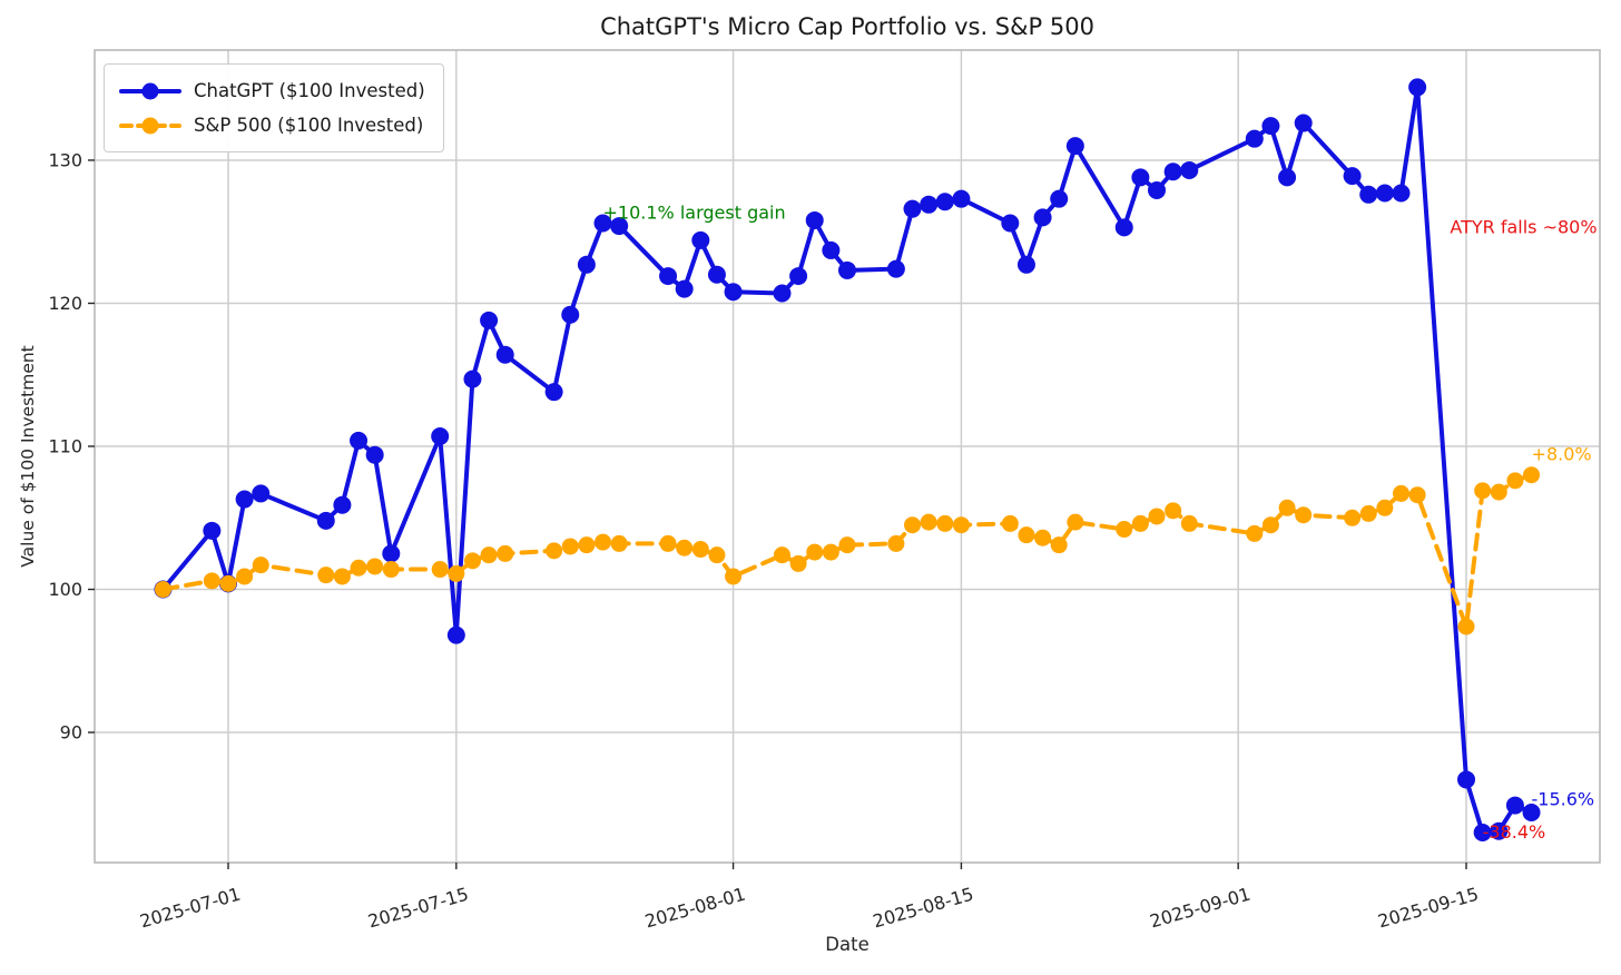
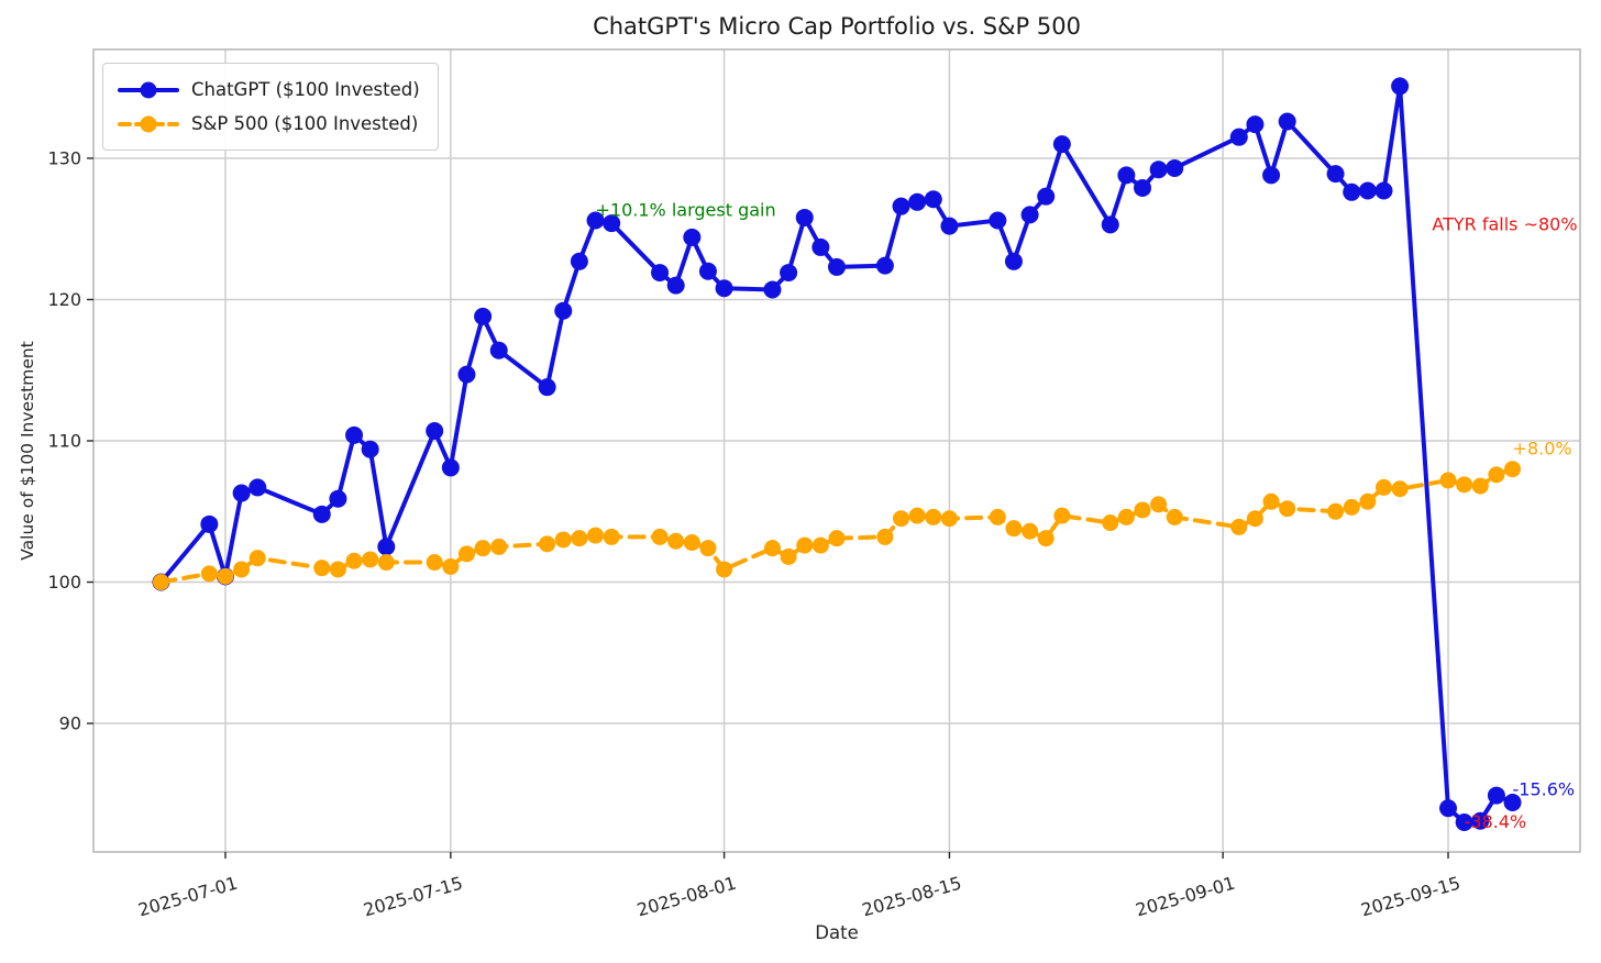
ChatGPT ($100 Invested)/2025-07-15: 96.8 -> 108.1
ChatGPT ($100 Invested)/2025-08-15: 127.3 -> 125.2
ChatGPT ($100 Invested)/2025-09-15: 86.7 -> 84.0
S&P 500 ($100 Invested)/2025-09-15: 97.4 -> 107.2
